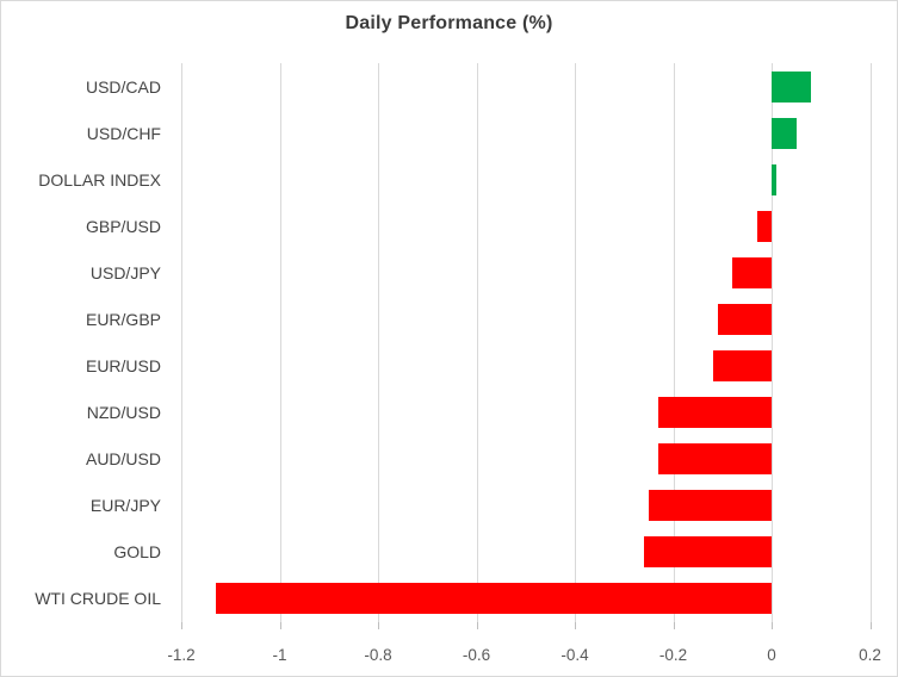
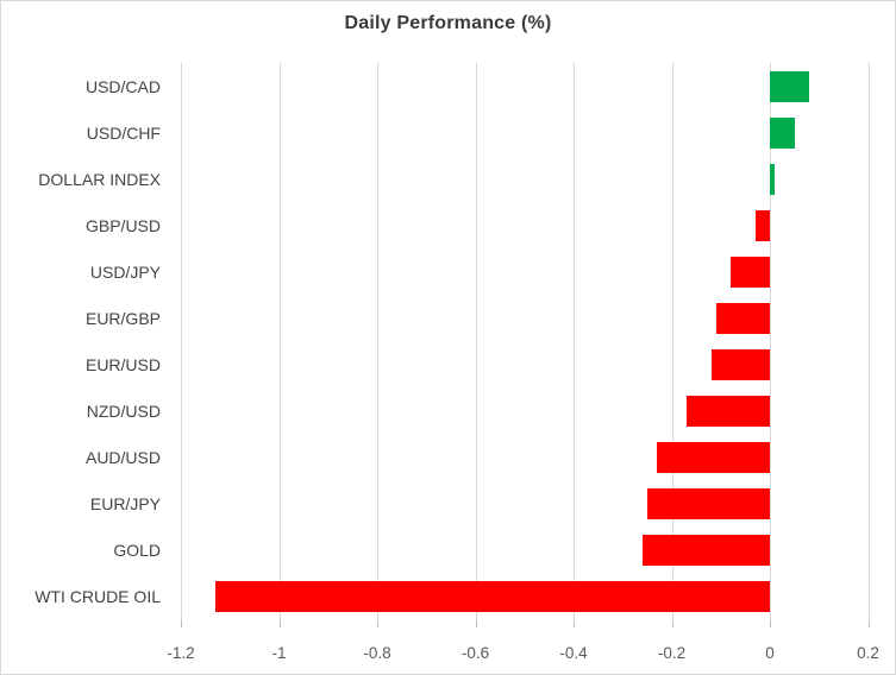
NZD/USD: -0.23 -> -0.17
